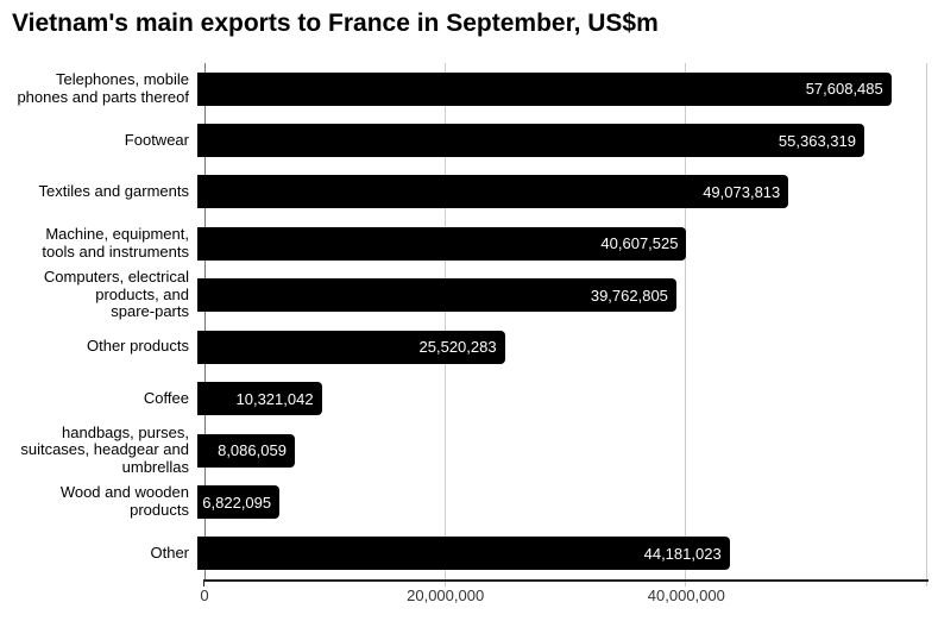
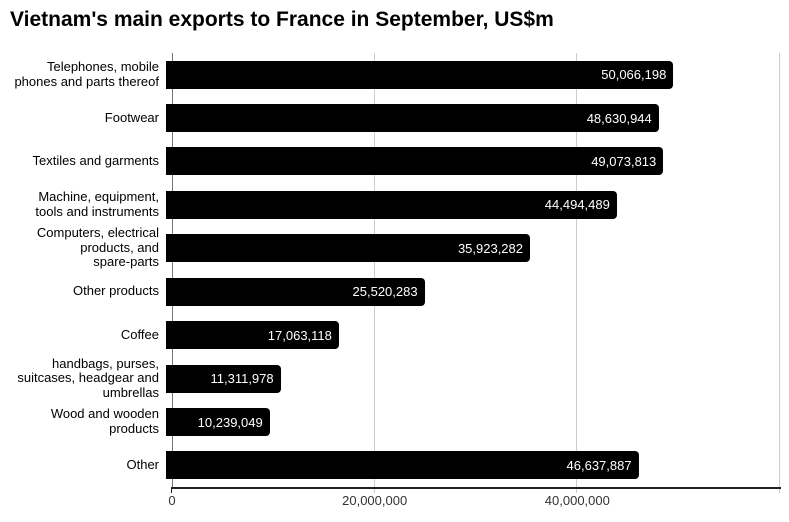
Telephones, mobile phones and parts thereof: 57,608,485 -> 50,066,198
Footwear: 55,363,319 -> 48,630,944
Machine, equipment, tools and instruments: 40,607,525 -> 44,494,489
Computers, electrical products, and spare-parts: 39,762,805 -> 35,923,282
Coffee: 10,321,042 -> 17,063,118
handbags, purses, suitcases, headgear and umbrellas: 8,086,059 -> 11,311,978
Wood and wooden products: 6,822,095 -> 10,239,049
Other: 44,181,023 -> 46,637,887
